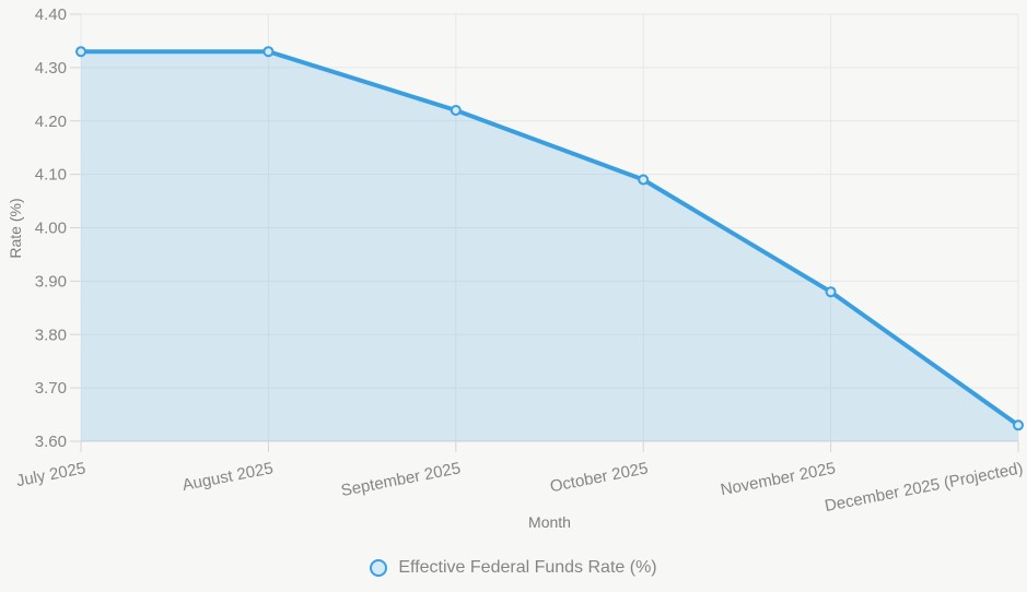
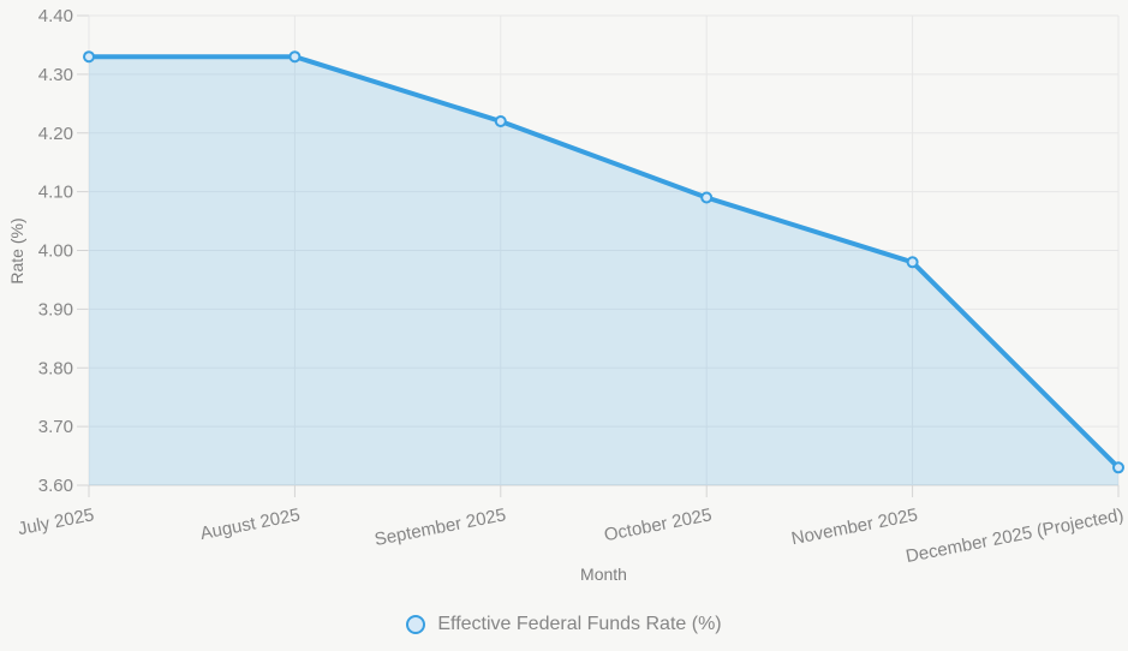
November 2025: 3.88 -> 3.98
